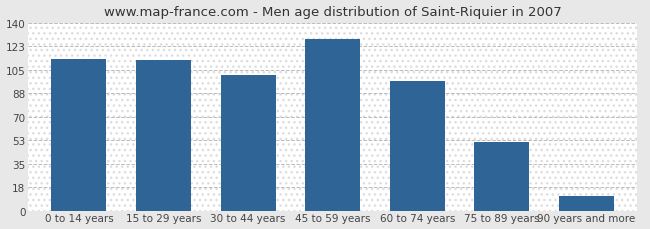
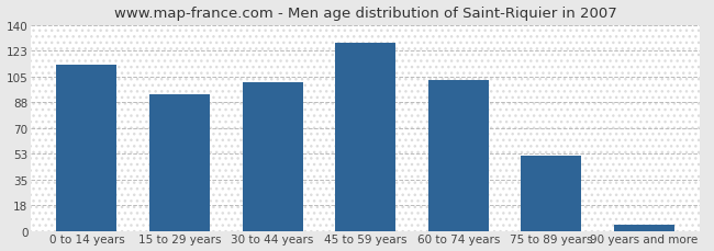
15 to 29 years: 112 -> 93
60 to 74 years: 97 -> 103
90 years and more: 11 -> 4
